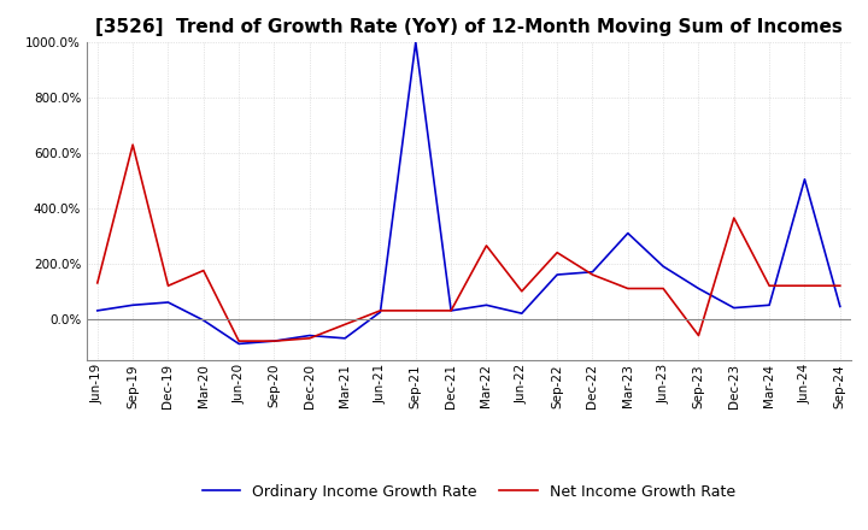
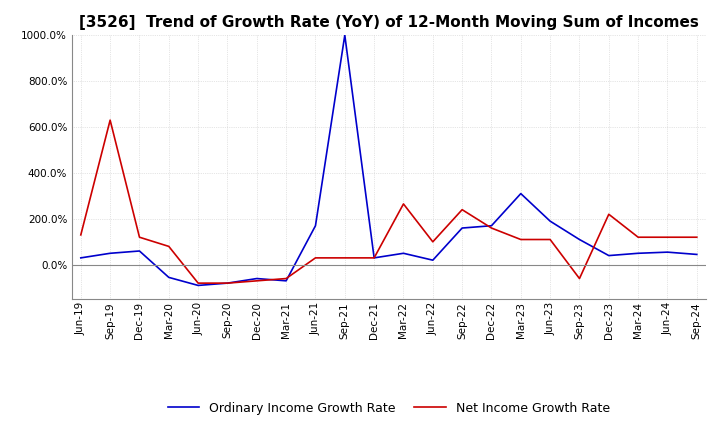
Ordinary Income Growth Rate/Mar-20: -5% -> -55%
Net Income Growth Rate/Mar-20: 175% -> 80%
Net Income Growth Rate/Mar-21: -20% -> -60%
Ordinary Income Growth Rate/Jun-21: 25% -> 170%
Net Income Growth Rate/Dec-23: 365% -> 220%
Ordinary Income Growth Rate/Jun-24: 505% -> 55%
